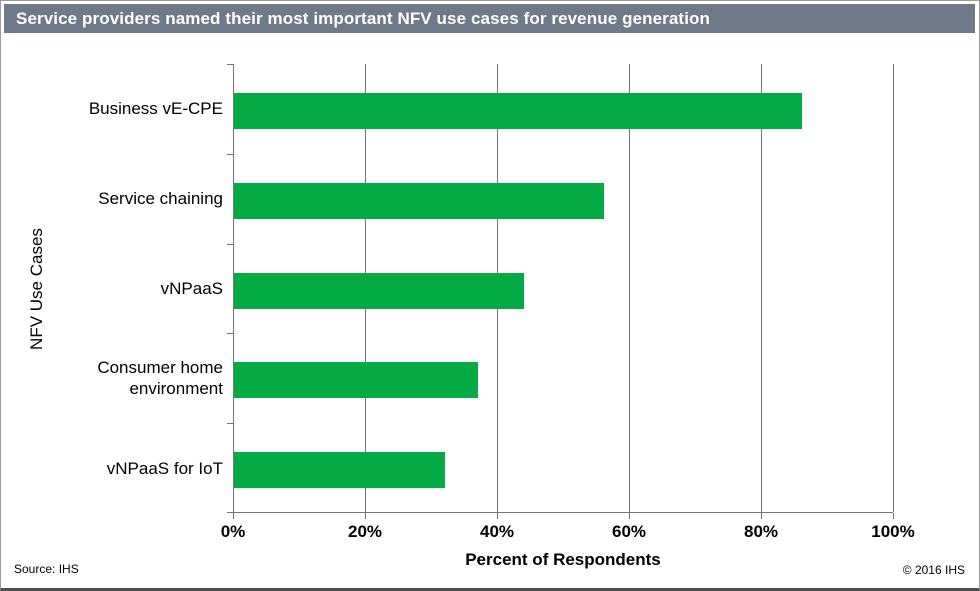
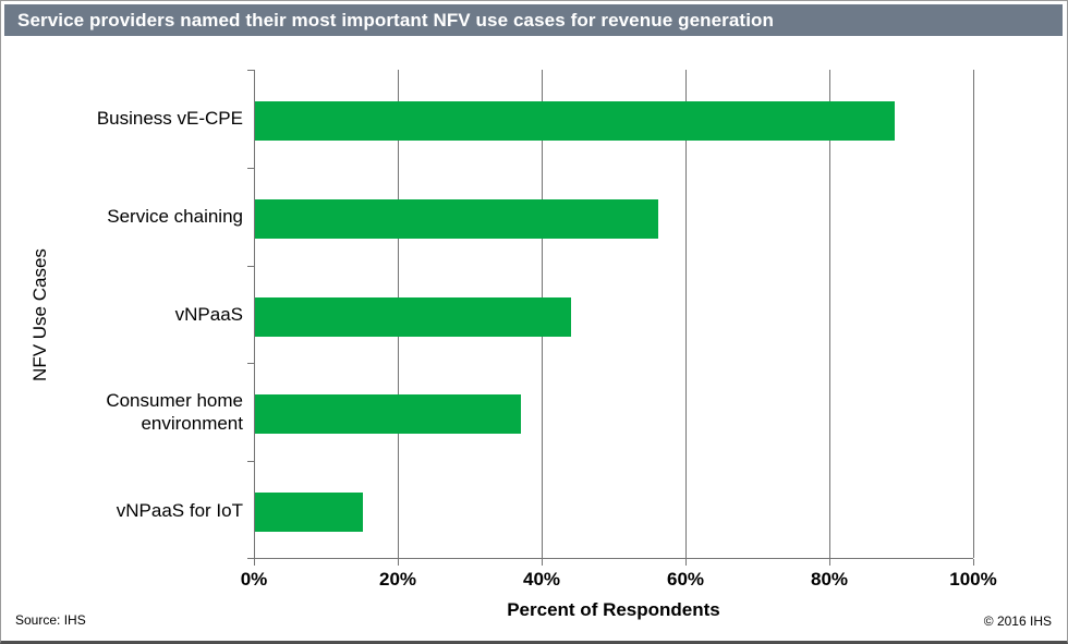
Business vE-CPE: 86% -> 89%
vNPaaS for IoT: 32% -> 15%
